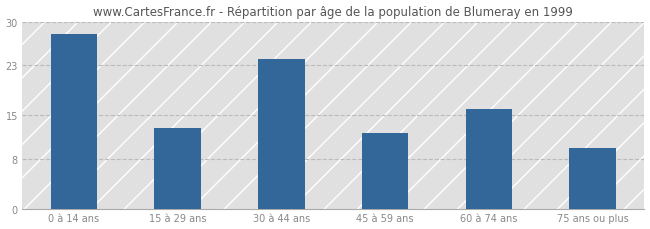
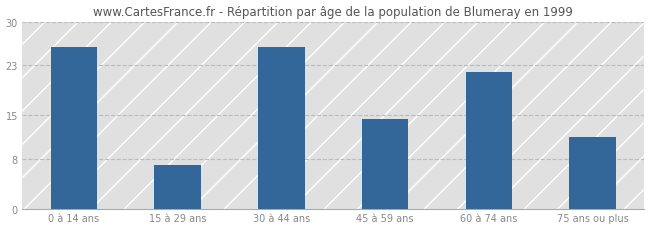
0 à 14 ans: 28.0 -> 26.0
15 à 29 ans: 13.0 -> 7.0
30 à 44 ans: 24.0 -> 26.0
45 à 59 ans: 12.2 -> 14.5
60 à 74 ans: 16.0 -> 22.0
75 ans ou plus: 9.8 -> 11.5
